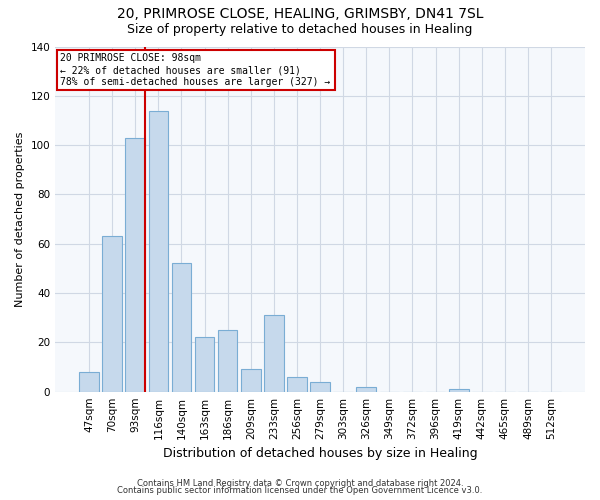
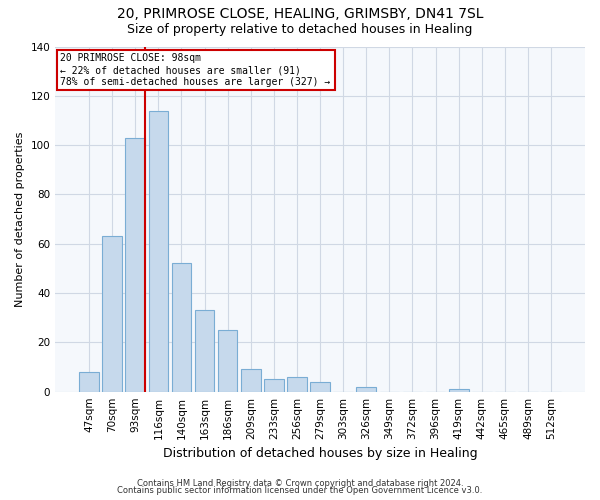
163sqm: 22 -> 33
233sqm: 31 -> 5
